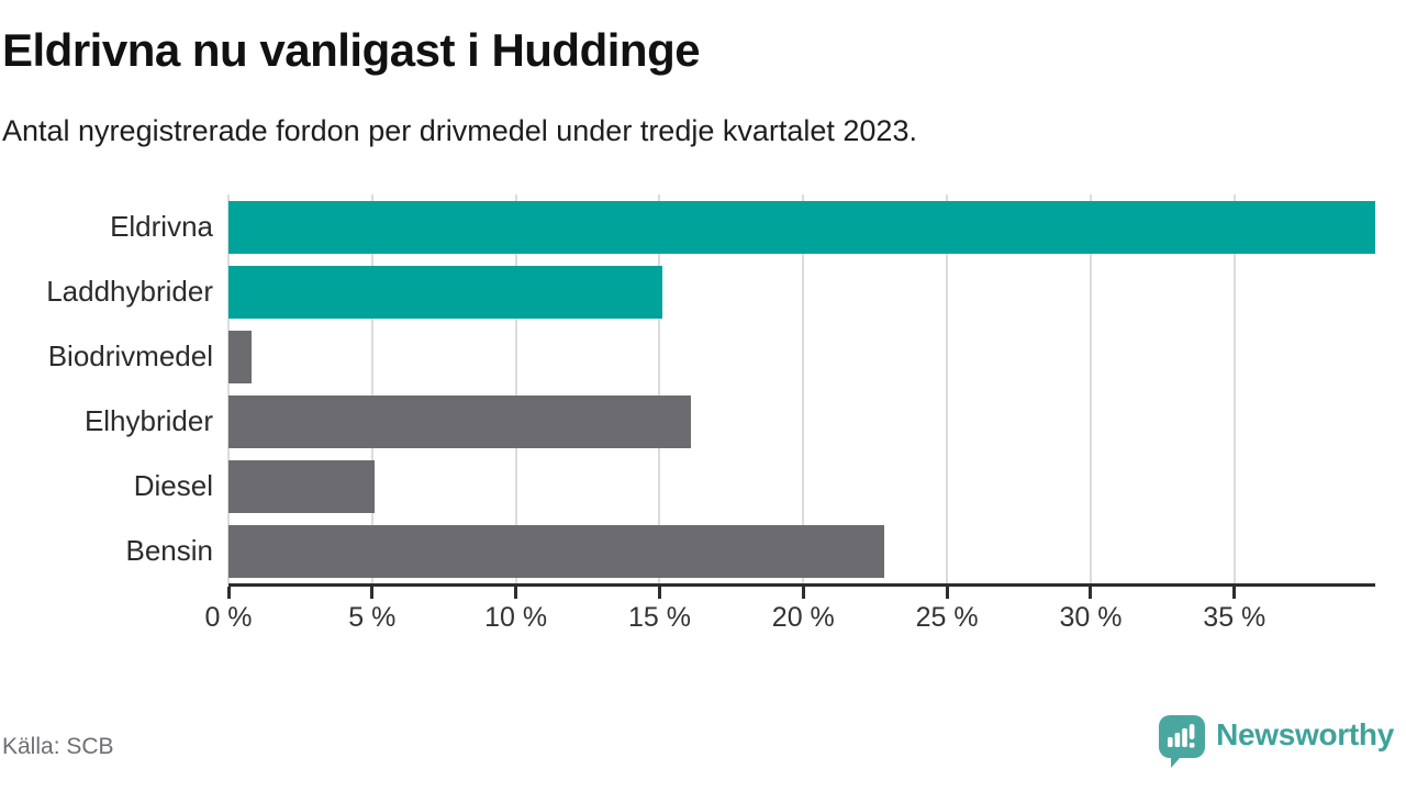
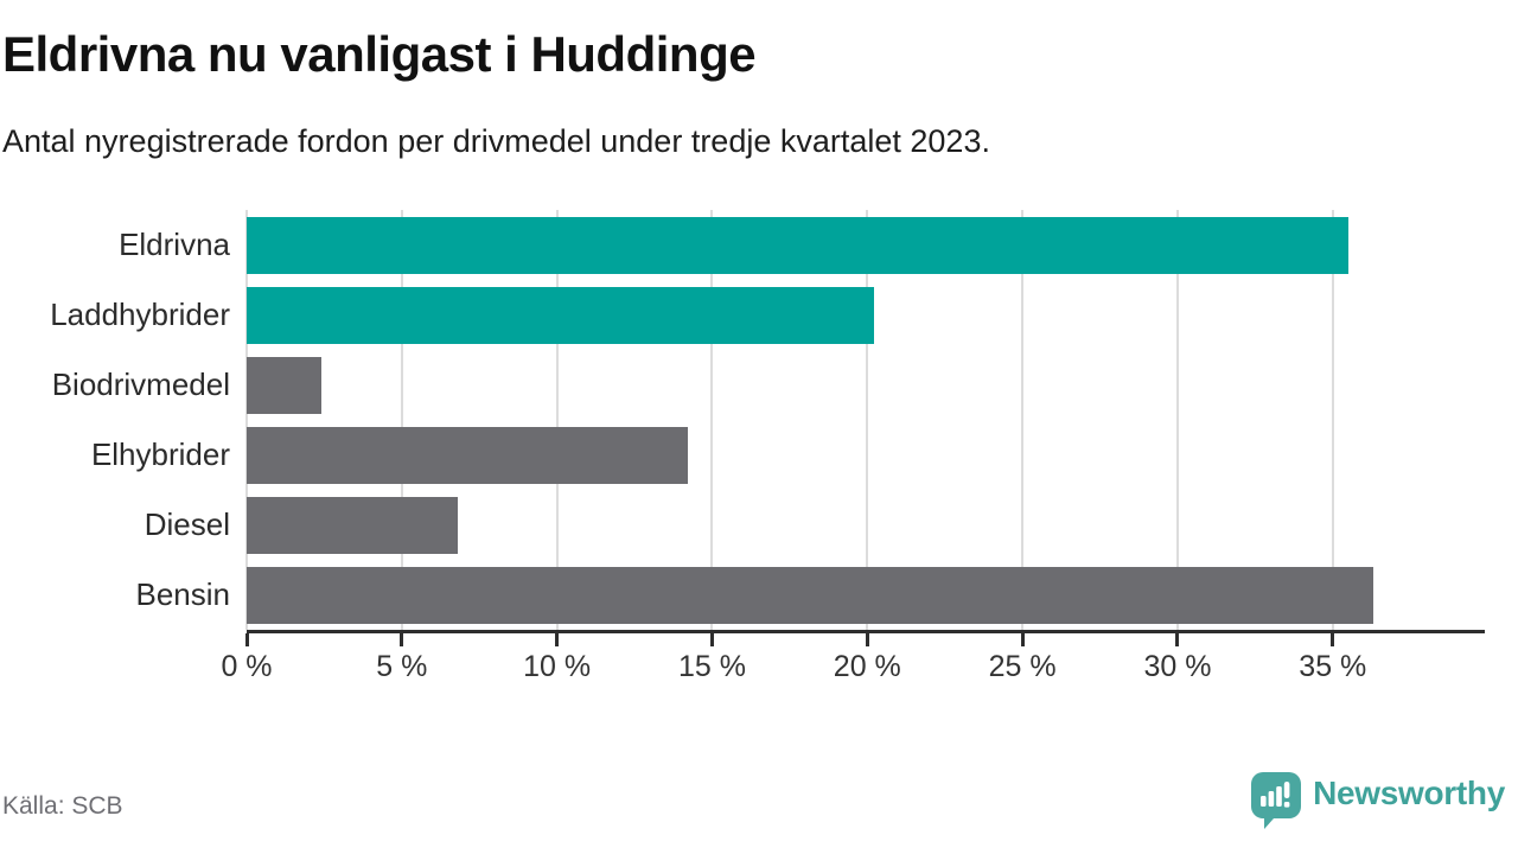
Eldrivna: 39.9% -> 35.5%
Laddhybrider: 15.1% -> 20.2%
Biodrivmedel: 0.8% -> 2.4%
Elhybrider: 16.1% -> 14.2%
Diesel: 5.1% -> 6.8%
Bensin: 22.8% -> 36.3%
